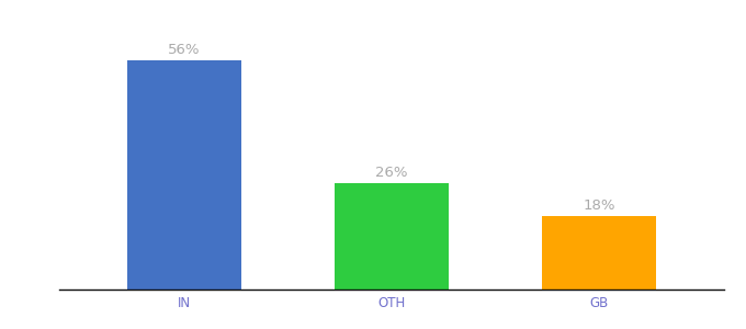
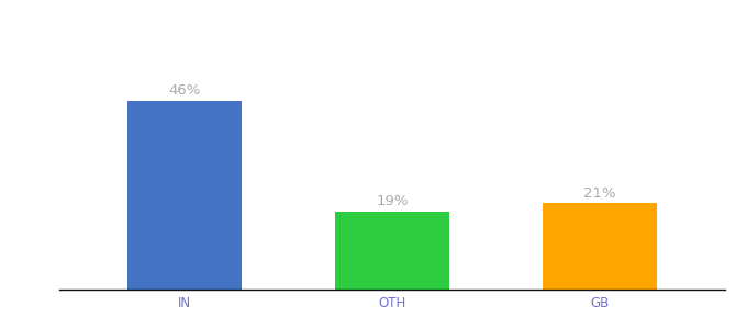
IN: 56% -> 46%
OTH: 26% -> 19%
GB: 18% -> 21%
